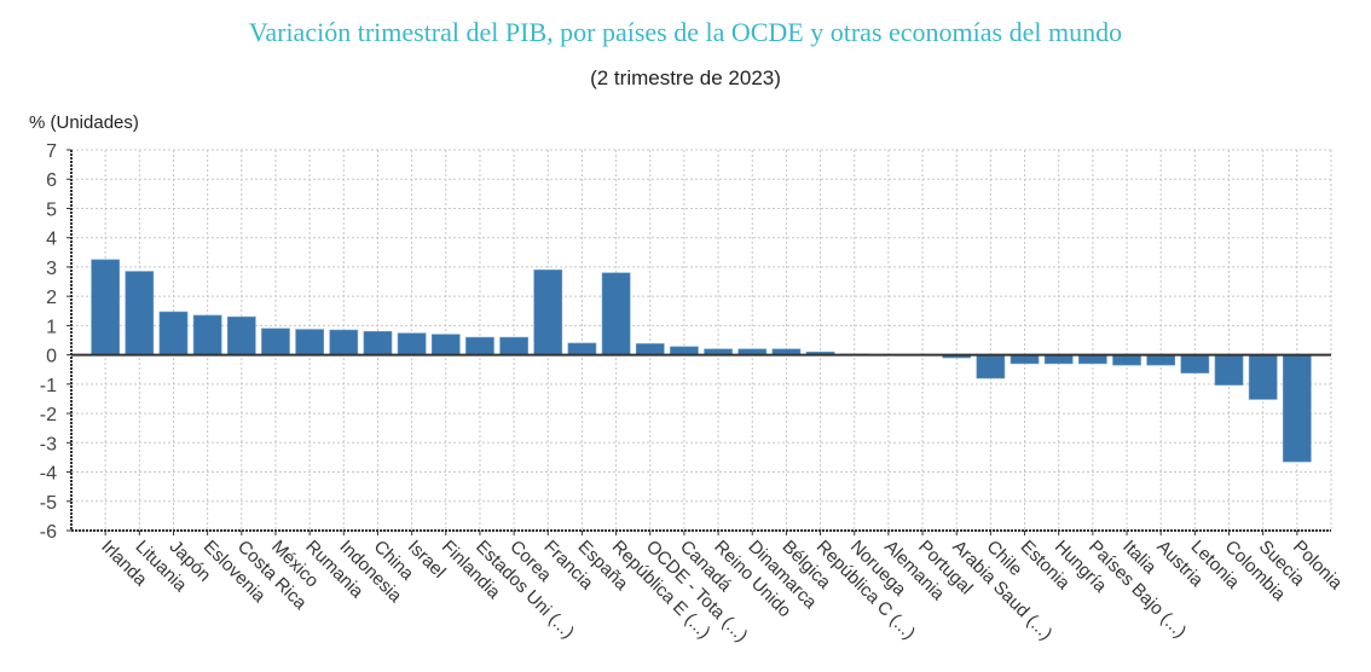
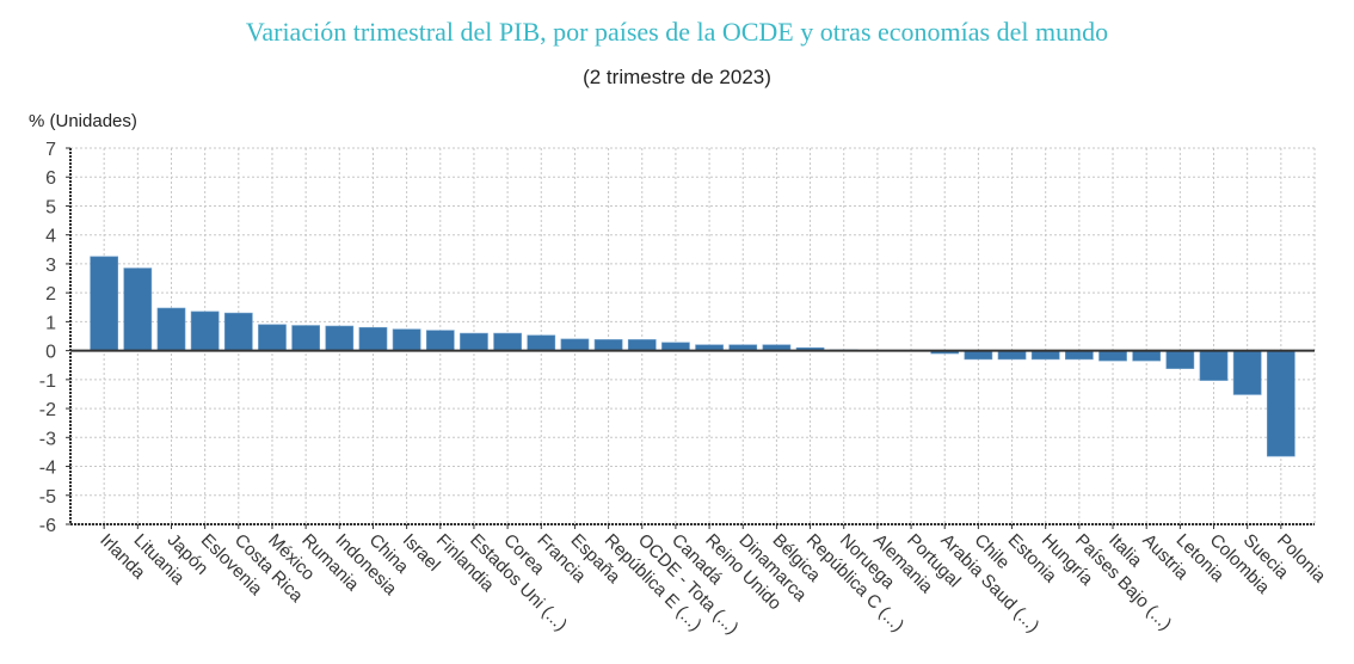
Francia: 2.9 -> 0.5
República E (...): 2.8 -> 0.4
Chile: -0.8 -> -0.3
